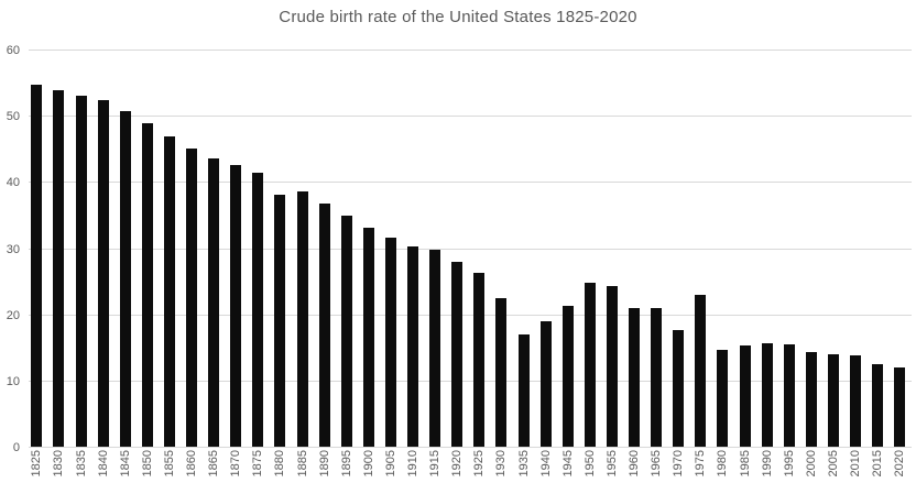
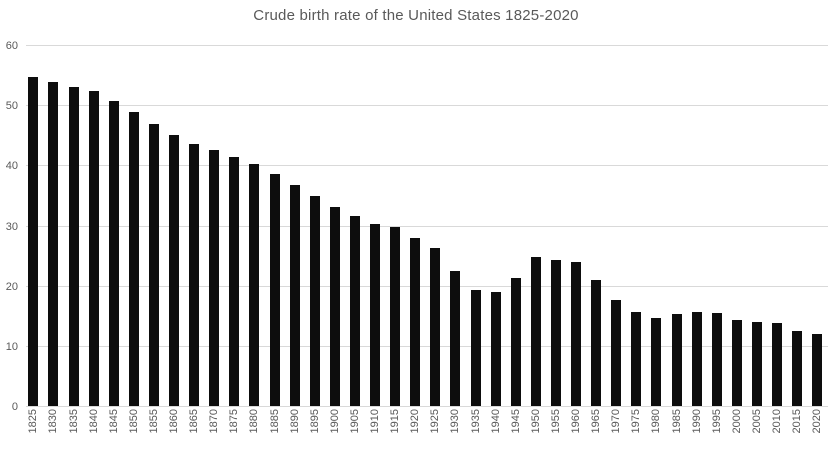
1880: 38 -> 40
1935: 17 -> 19
1960: 21 -> 24
1975: 23 -> 16
